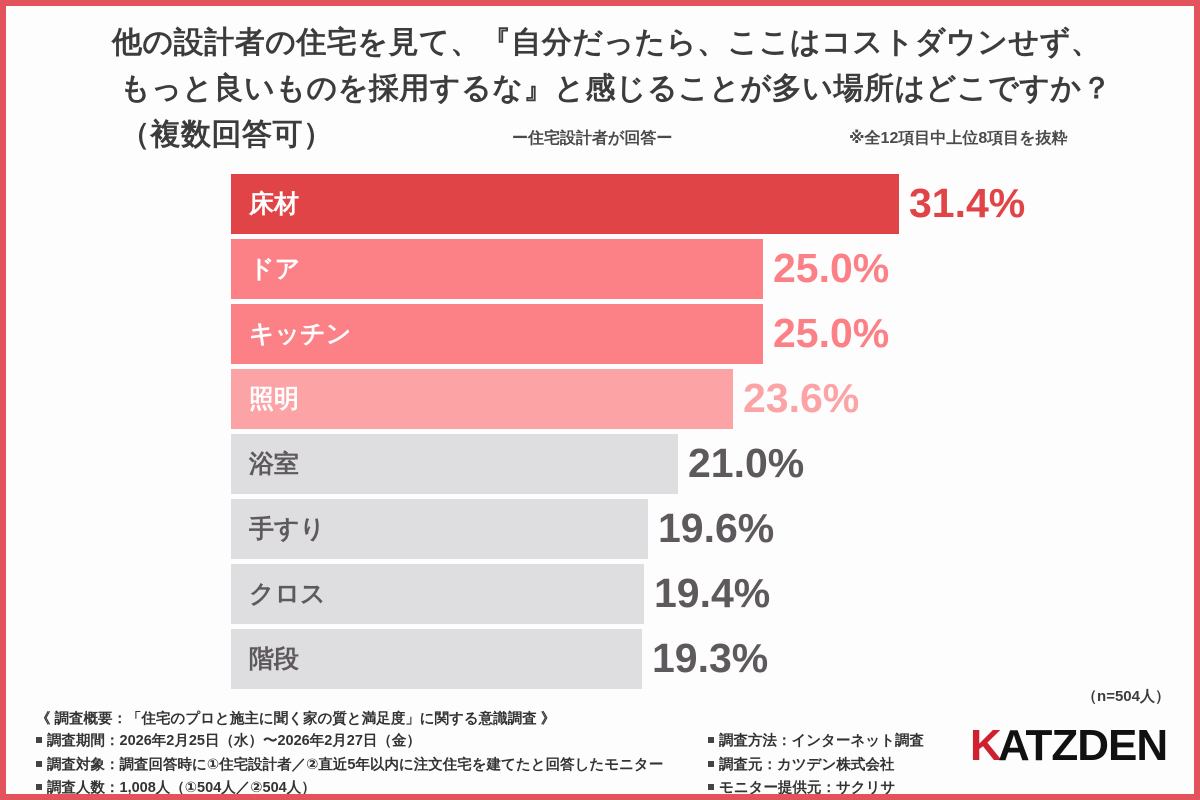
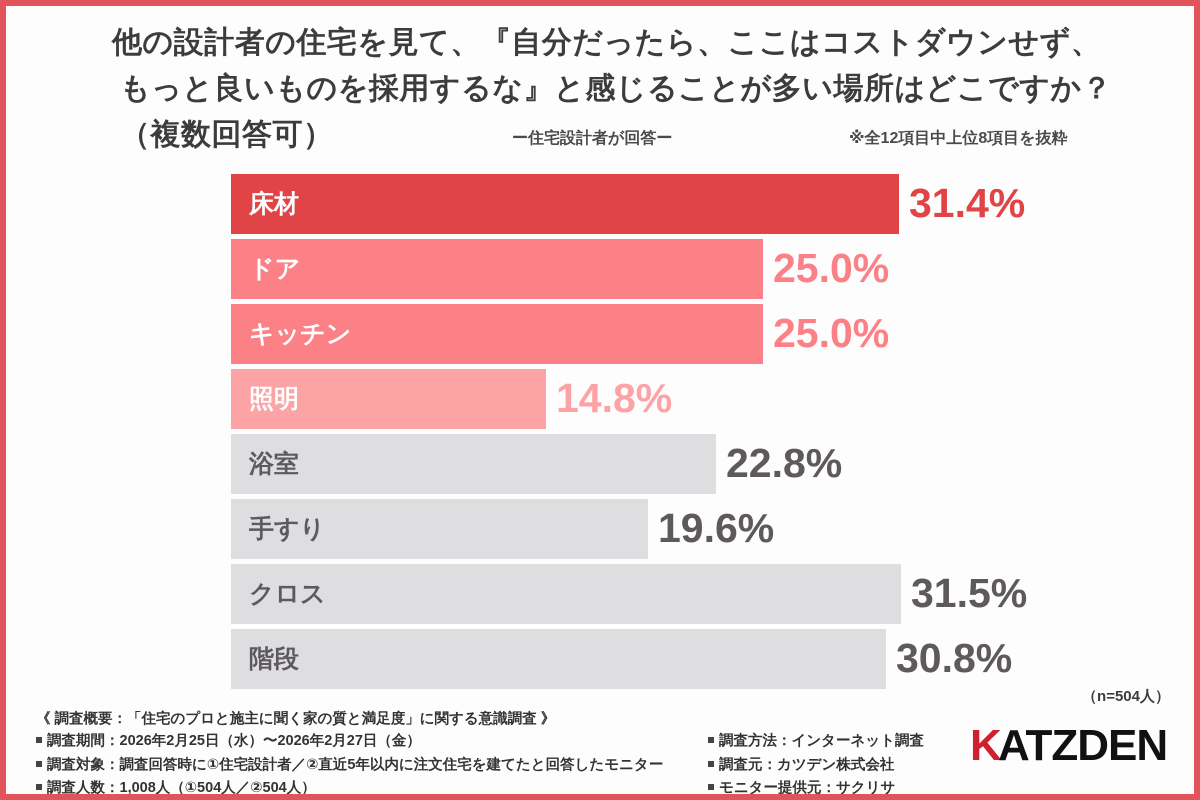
照明: 23.6% -> 14.8%
浴室: 21.0% -> 22.8%
クロス: 19.4% -> 31.5%
階段: 19.3% -> 30.8%
